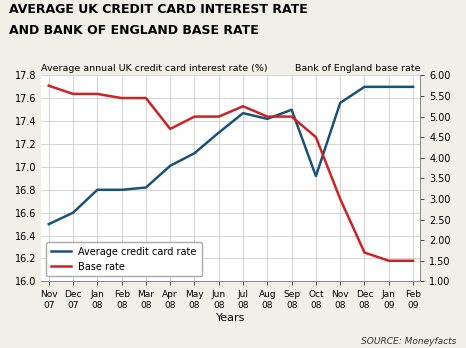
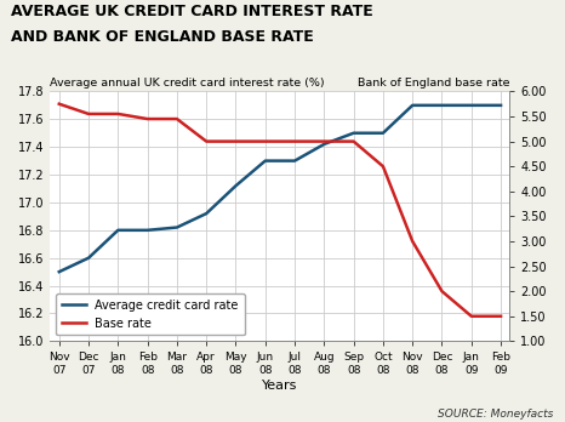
Average credit card rate/Apr 08: 17.01 -> 16.92
Base rate/Apr 08: 4.70 -> 5.00
Average credit card rate/Jul 08: 17.47 -> 17.30
Base rate/Jul 08: 5.25 -> 5.00
Average credit card rate/Oct 08: 16.92 -> 17.50
Average credit card rate/Nov 08: 17.56 -> 17.70
Base rate/Dec 08: 1.70 -> 2.00
